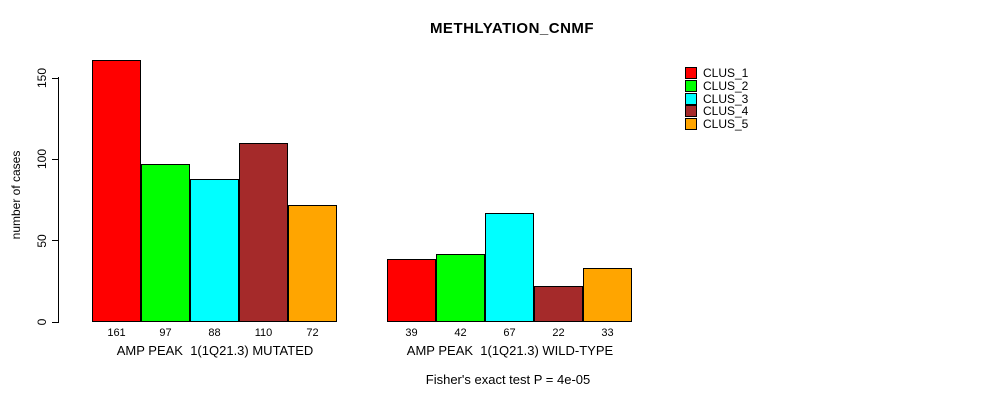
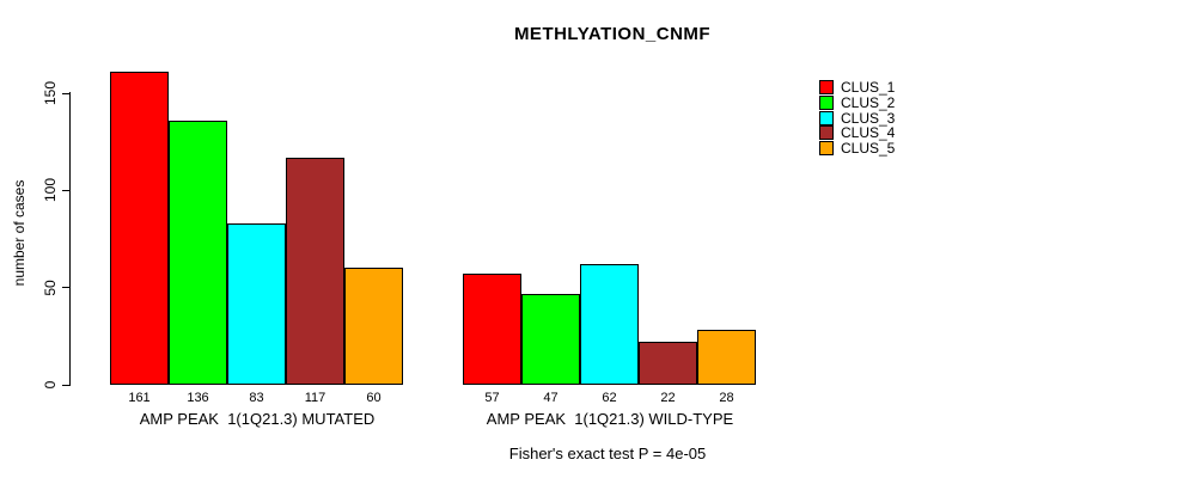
CLUS_2/AMP PEAK 1(1Q21.3) MUTATED: 97 -> 136
CLUS_3/AMP PEAK 1(1Q21.3) MUTATED: 88 -> 83
CLUS_4/AMP PEAK 1(1Q21.3) MUTATED: 110 -> 117
CLUS_5/AMP PEAK 1(1Q21.3) MUTATED: 72 -> 60
CLUS_1/AMP PEAK 1(1Q21.3) WILD-TYPE: 39 -> 57
CLUS_2/AMP PEAK 1(1Q21.3) WILD-TYPE: 42 -> 47
CLUS_3/AMP PEAK 1(1Q21.3) WILD-TYPE: 67 -> 62
CLUS_5/AMP PEAK 1(1Q21.3) WILD-TYPE: 33 -> 28
